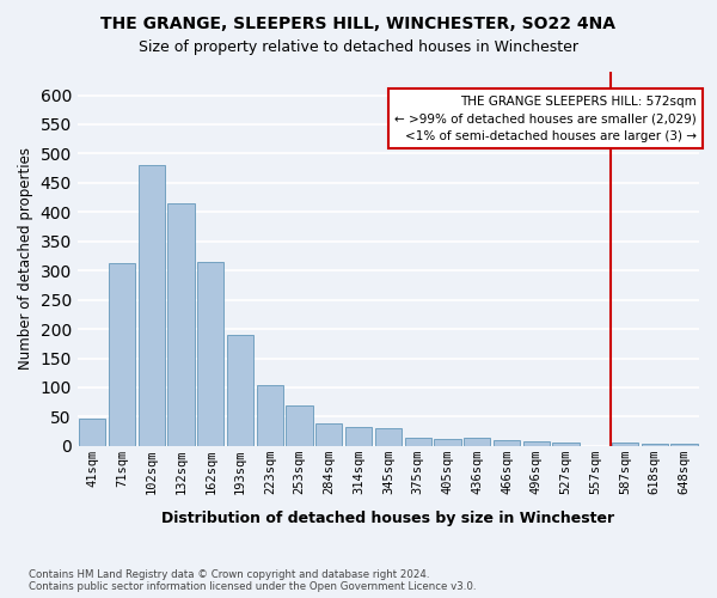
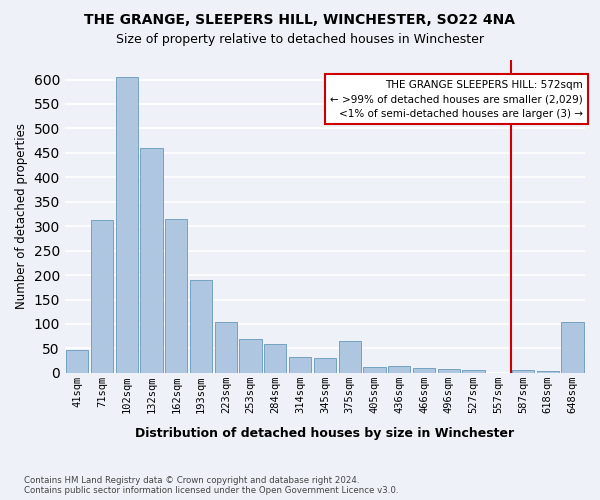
102sqm: 480 -> 605
132sqm: 415 -> 460
284sqm: 38 -> 60
375sqm: 14 -> 65
648sqm: 4 -> 105
